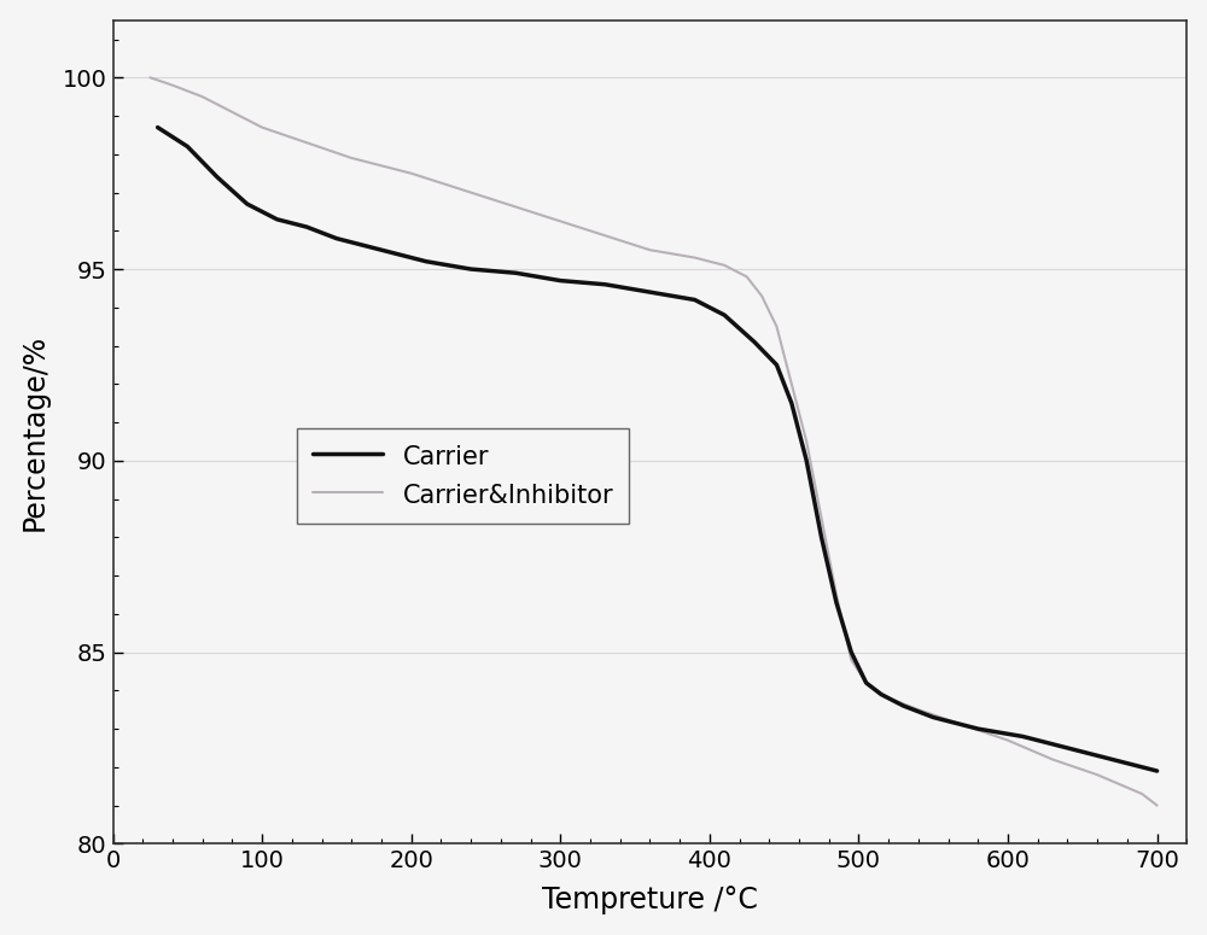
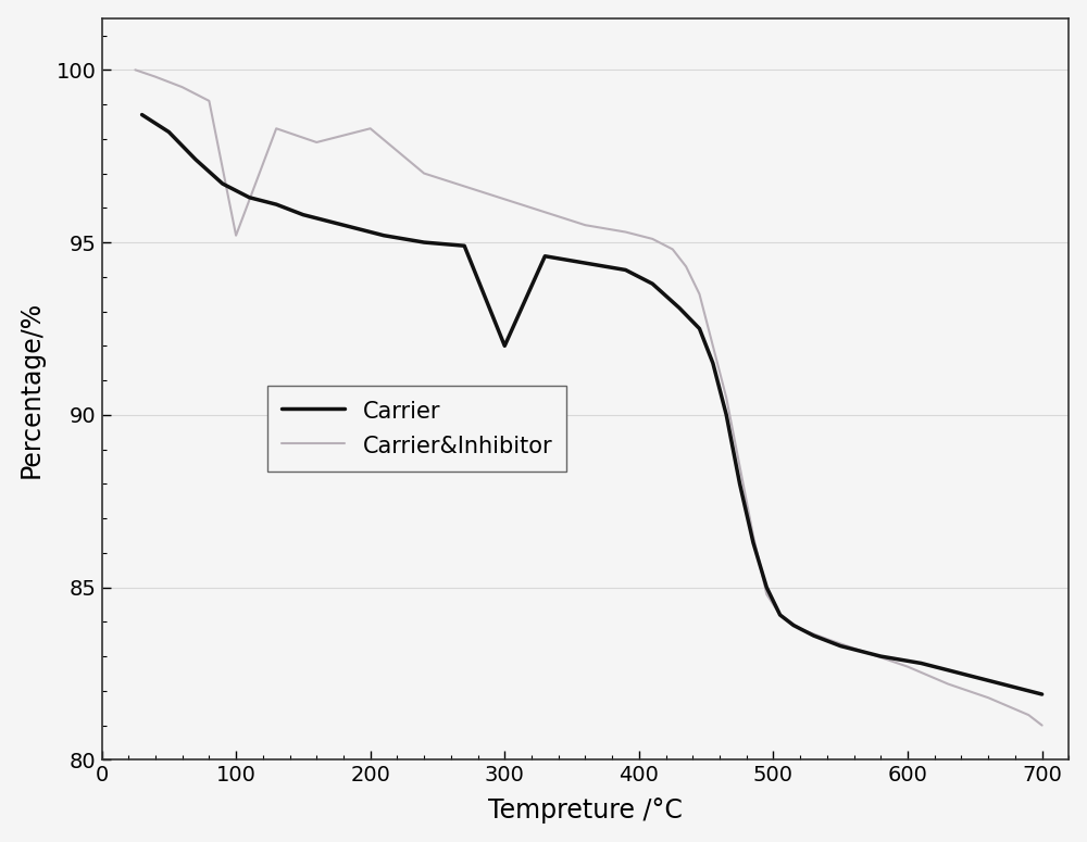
Carrier&Inhibitor/100: 98.7 -> 95.2
Carrier&Inhibitor/200: 97.5 -> 98.3
Carrier/300: 94.7 -> 92.0
